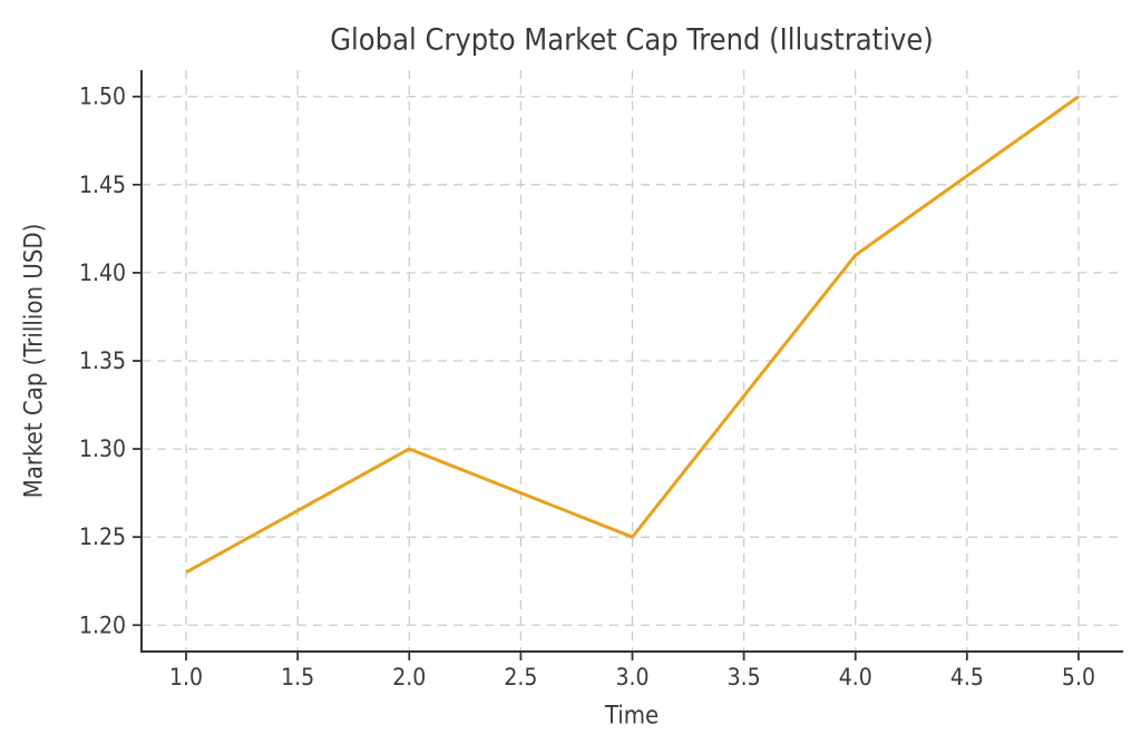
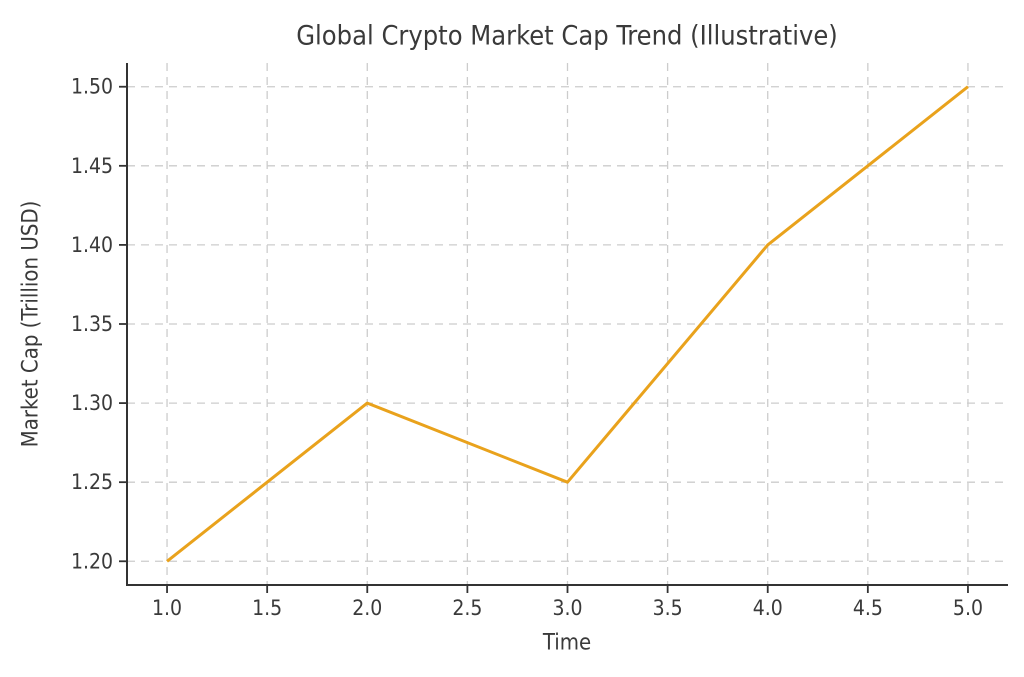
1.0: 1.23 -> 1.20
4.0: 1.41 -> 1.40
